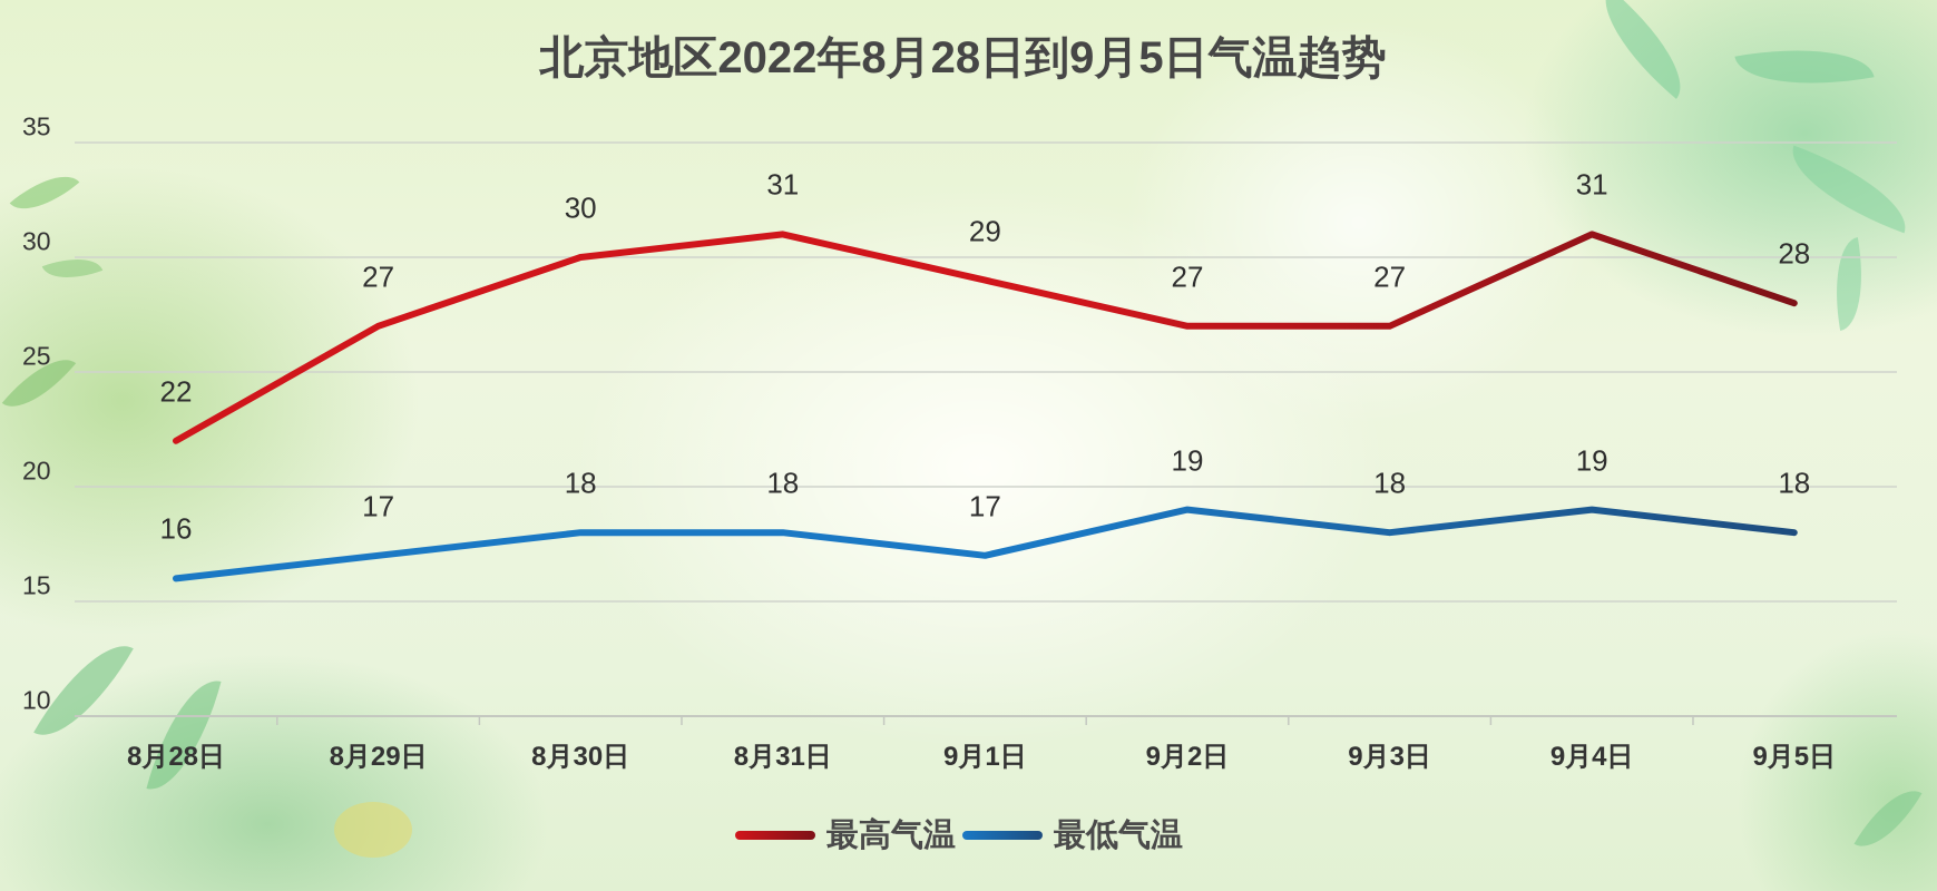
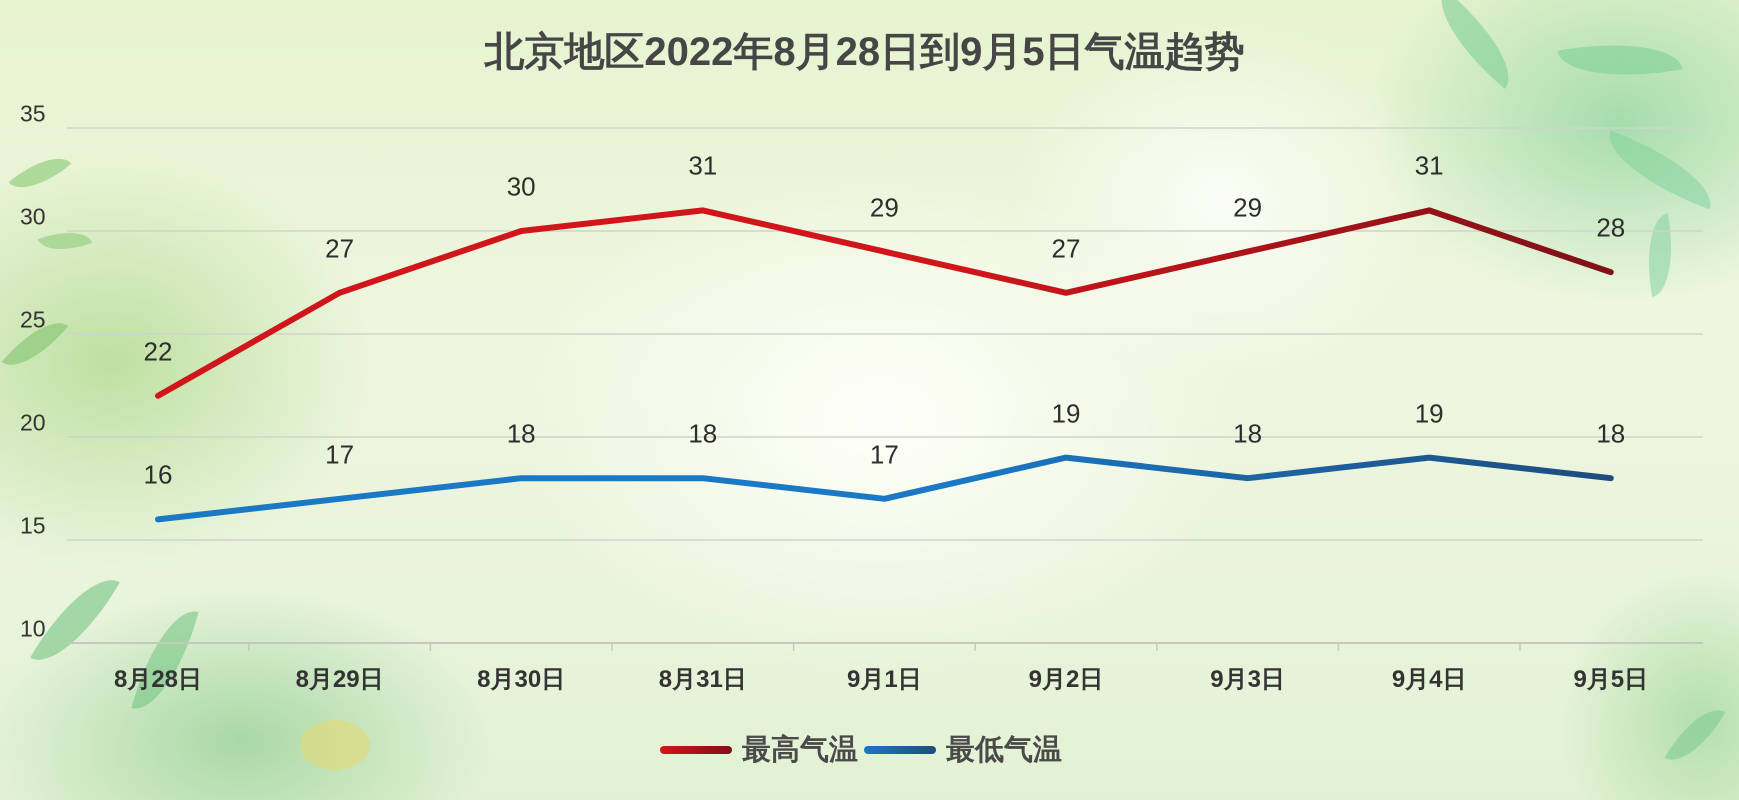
最高气温/9月3日: 27 -> 29
